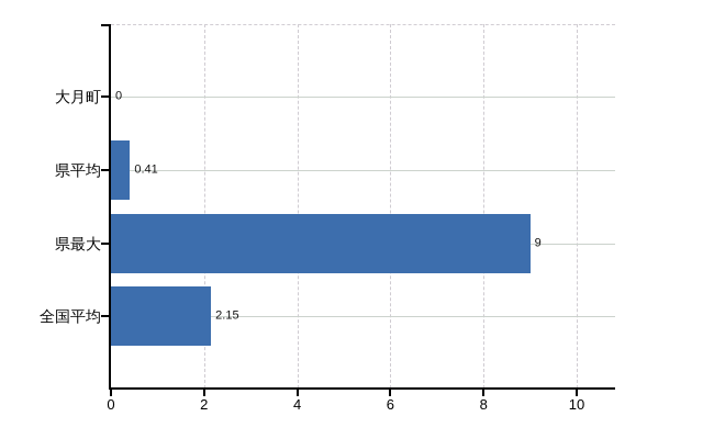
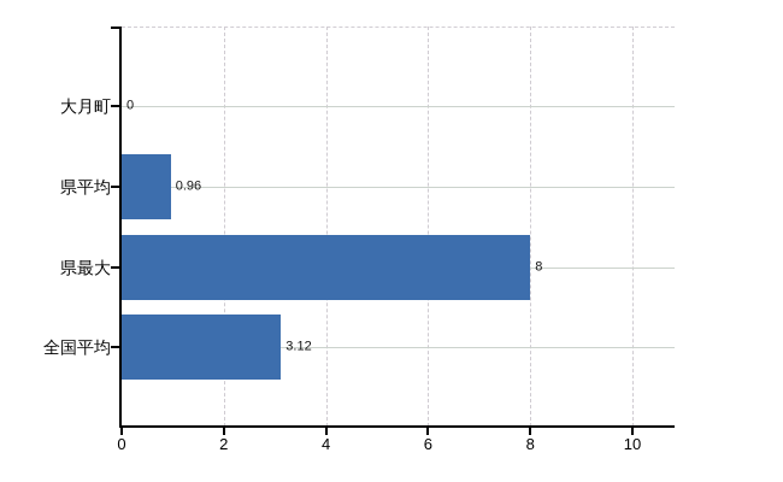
県平均: 0.41 -> 0.96
県最大: 9 -> 8
全国平均: 2.15 -> 3.12
